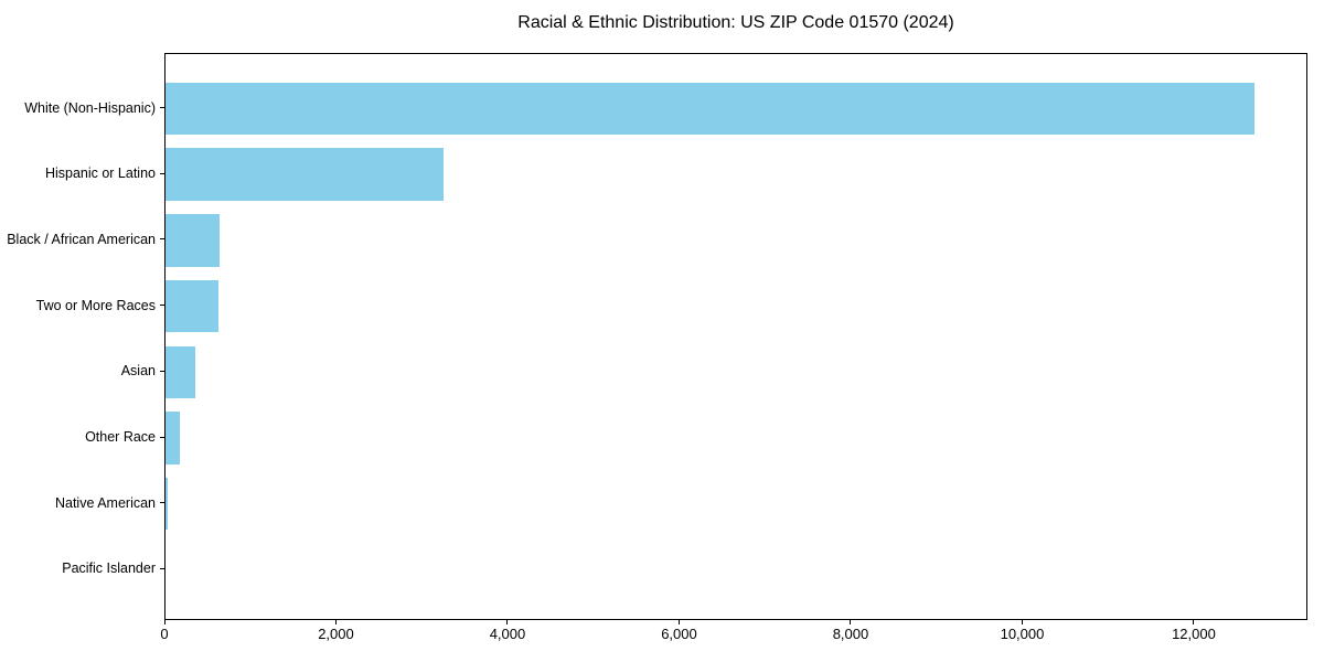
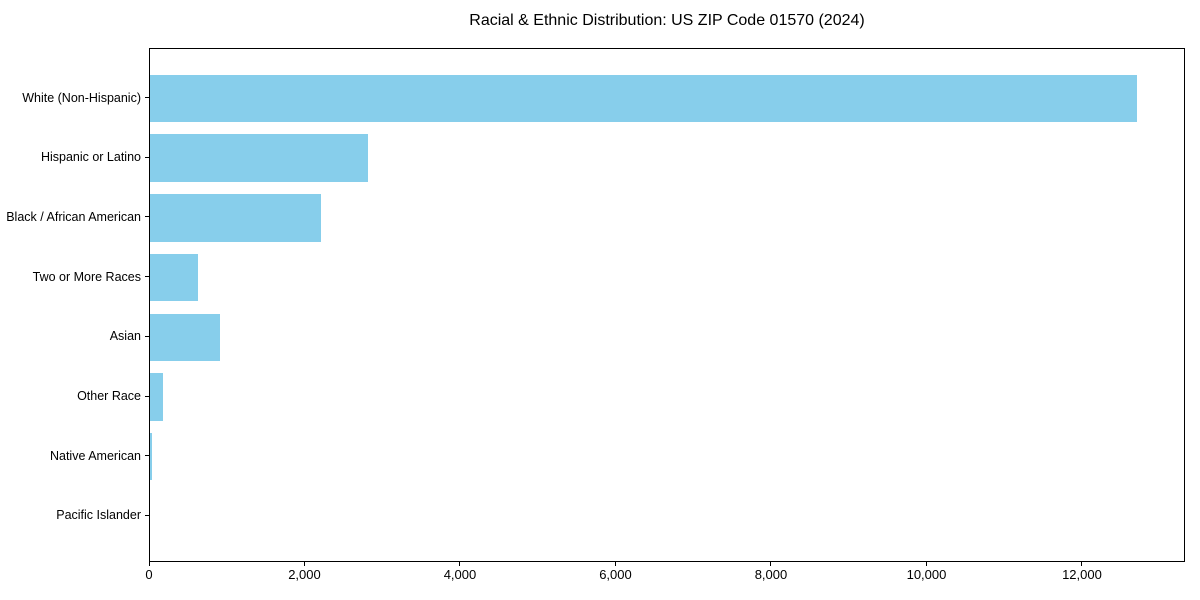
Hispanic or Latino: 3200 -> 2800
Black / African American: 600 -> 2200
Asian: 400 -> 900
